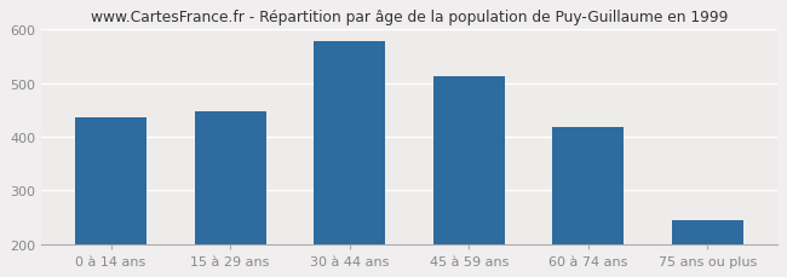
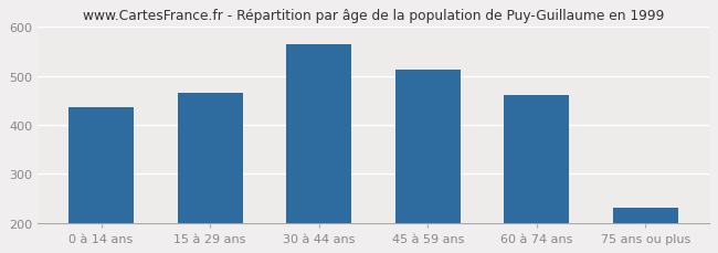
15 à 29 ans: 448 -> 465
30 à 44 ans: 577 -> 565
60 à 74 ans: 418 -> 460
75 ans ou plus: 245 -> 230
